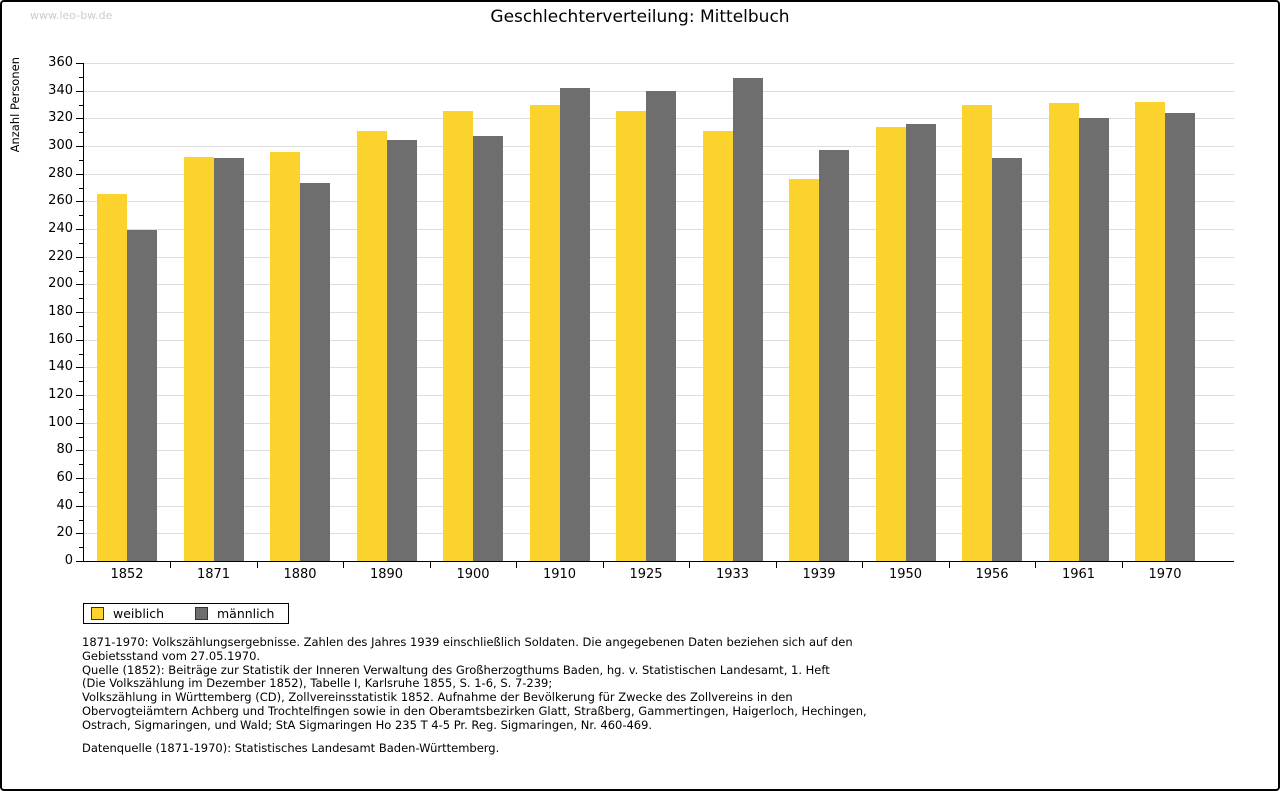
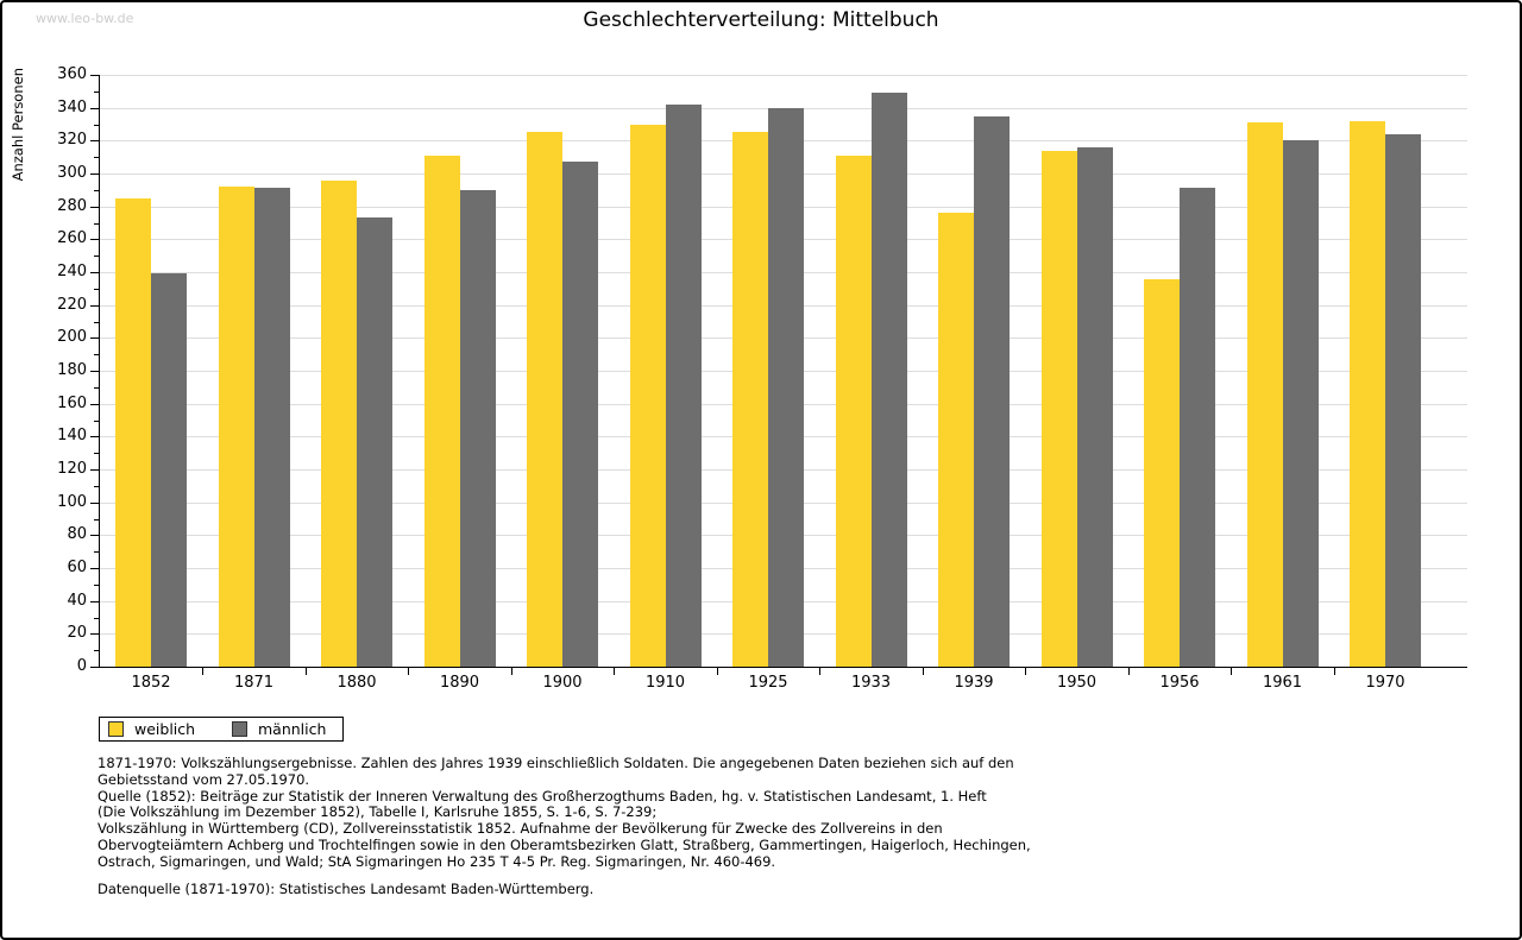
weiblich/1852: 265 -> 285
männlich/1890: 304 -> 290
männlich/1939: 297 -> 335
weiblich/1956: 330 -> 236
